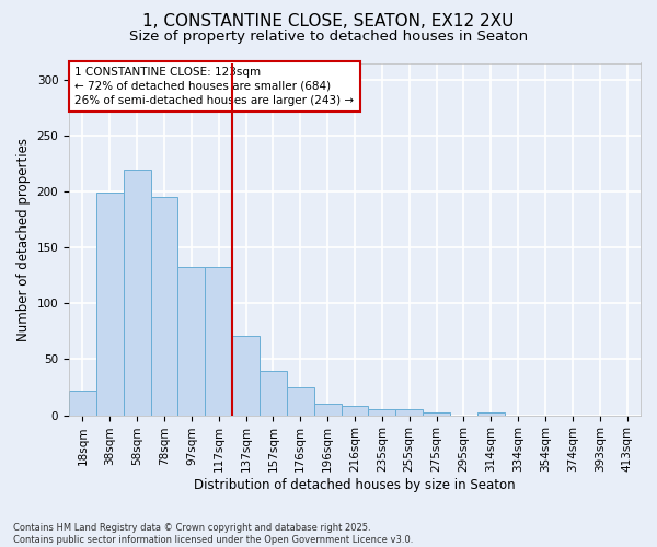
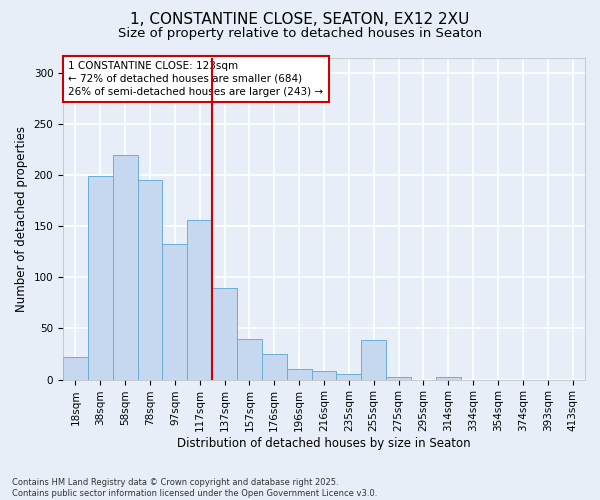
117sqm: 133 -> 156
137sqm: 71 -> 90
255sqm: 5 -> 39
